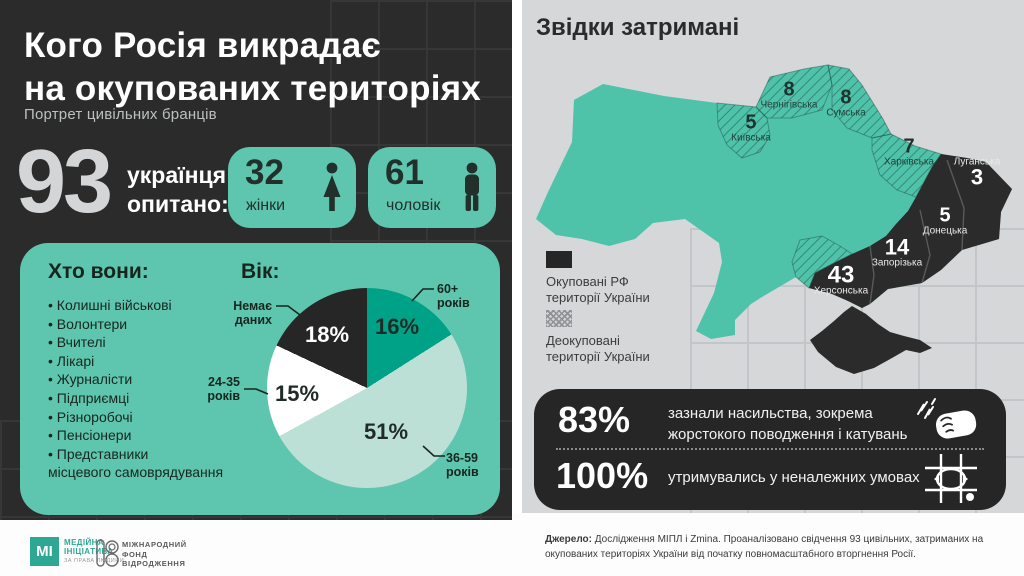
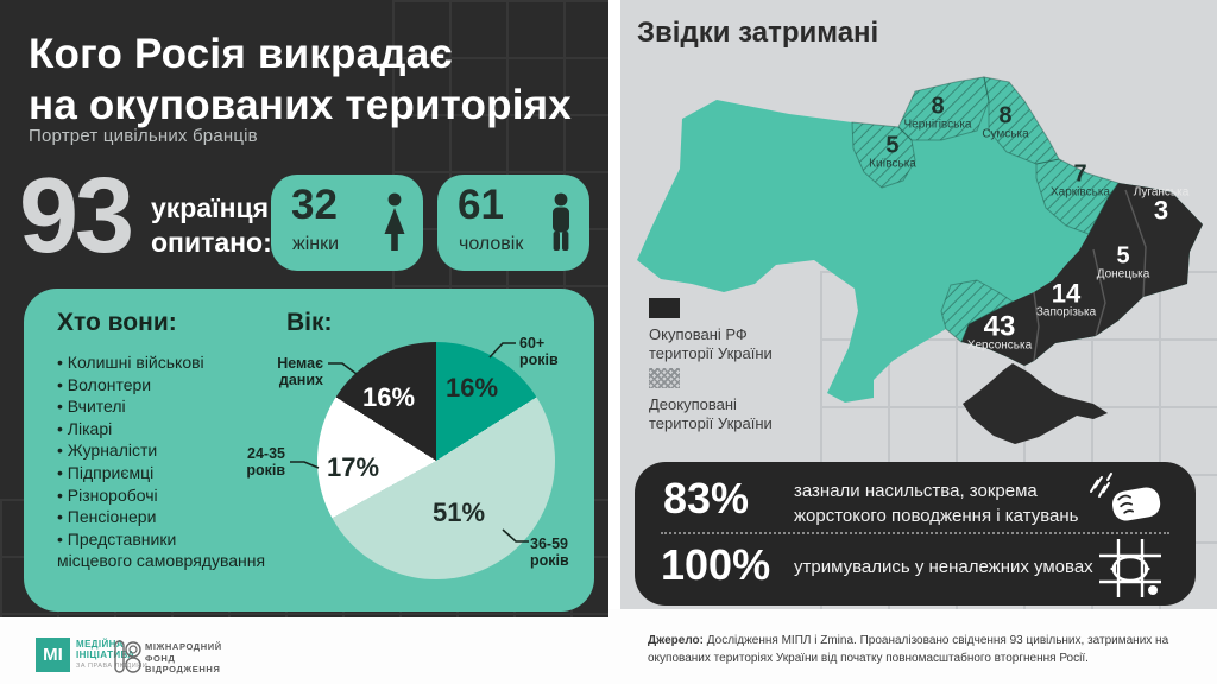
Вік:/24-35 років: 15% -> 17%
Вік:/Немає даних: 18% -> 16%
